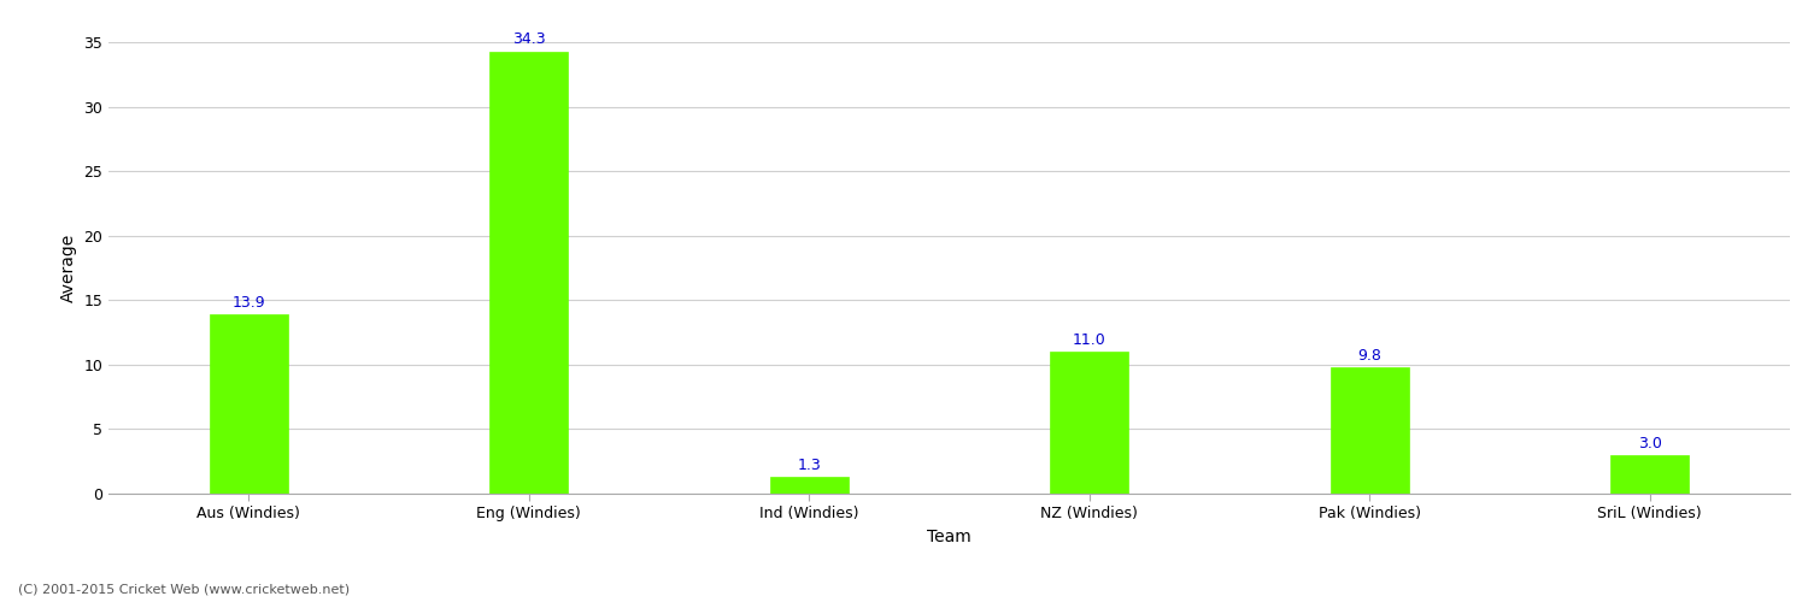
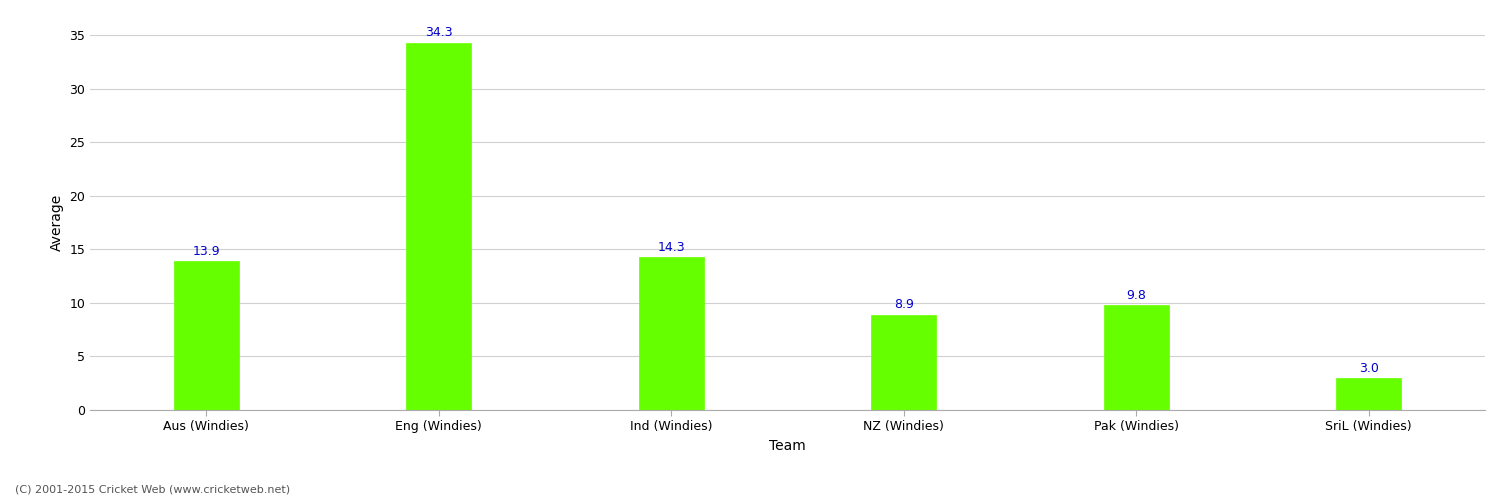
Ind (Windies): 1.3 -> 14.3
NZ (Windies): 11.0 -> 8.9
